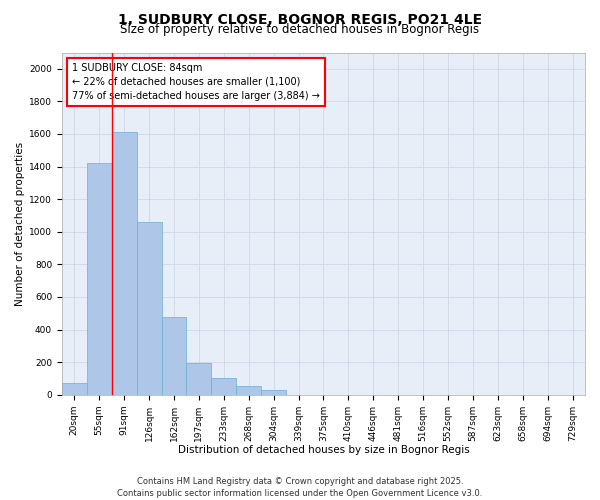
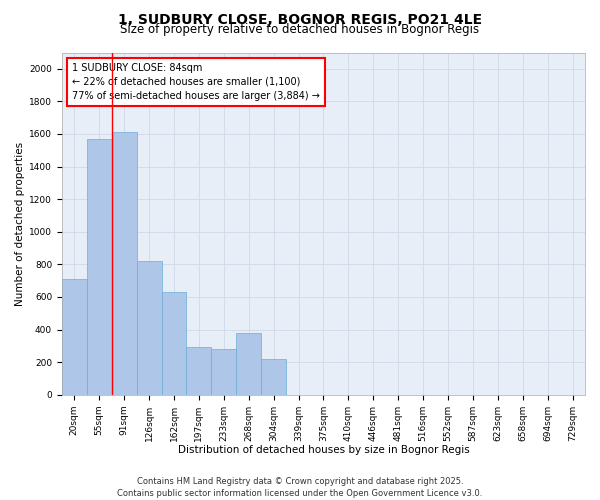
20sqm: 70 -> 710
55sqm: 1420 -> 1570
126sqm: 1060 -> 820
162sqm: 480 -> 630
197sqm: 200 -> 290
233sqm: 100 -> 280
268sqm: 60 -> 380
304sqm: 30 -> 220
